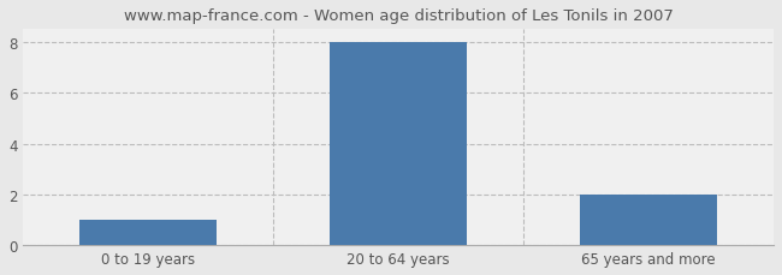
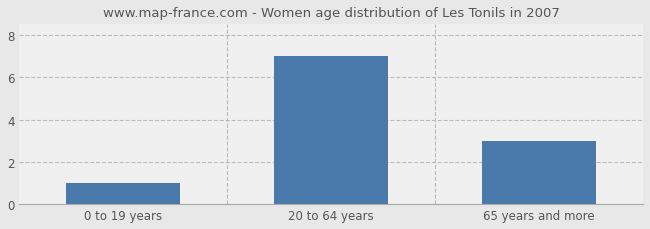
20 to 64 years: 8 -> 7
65 years and more: 2 -> 3
